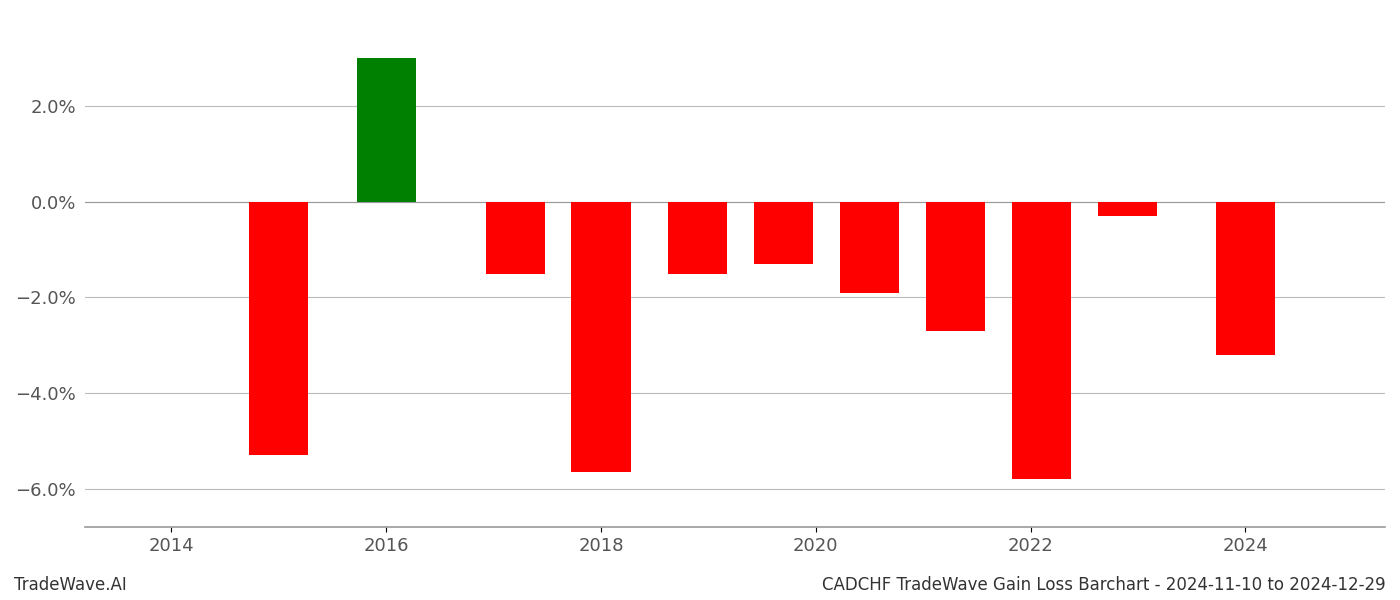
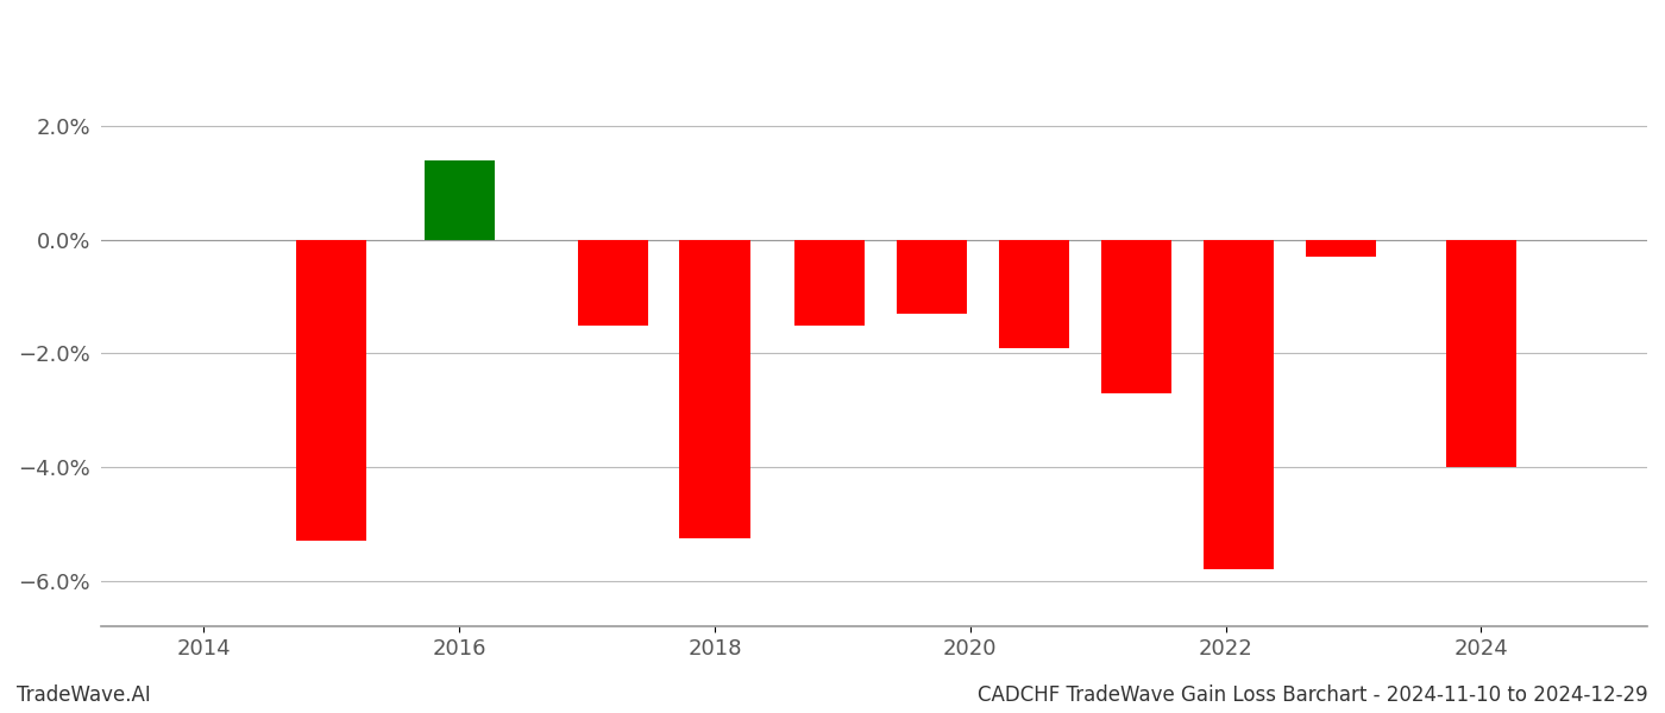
2016: 3.00% -> 1.40%
2018: -5.65% -> -5.25%
2024: -3.20% -> -4.00%
